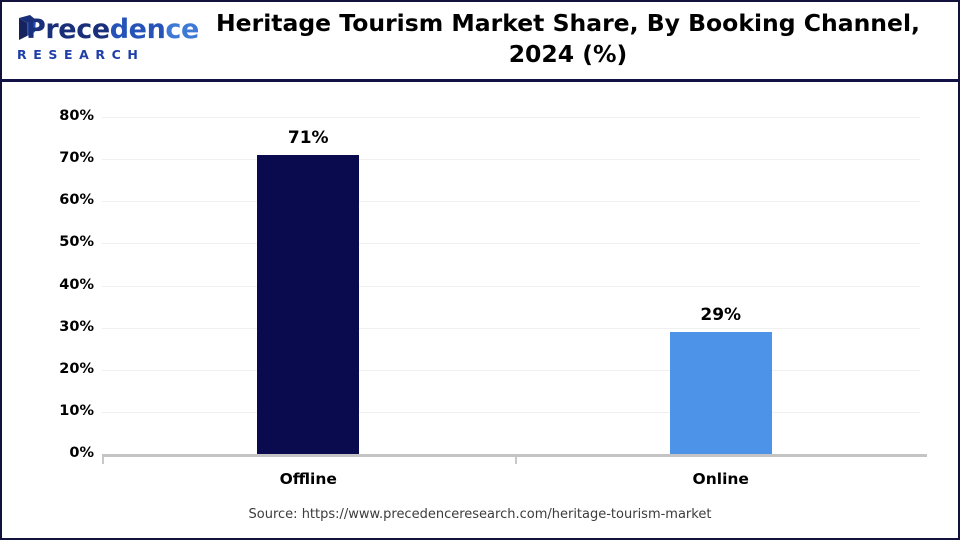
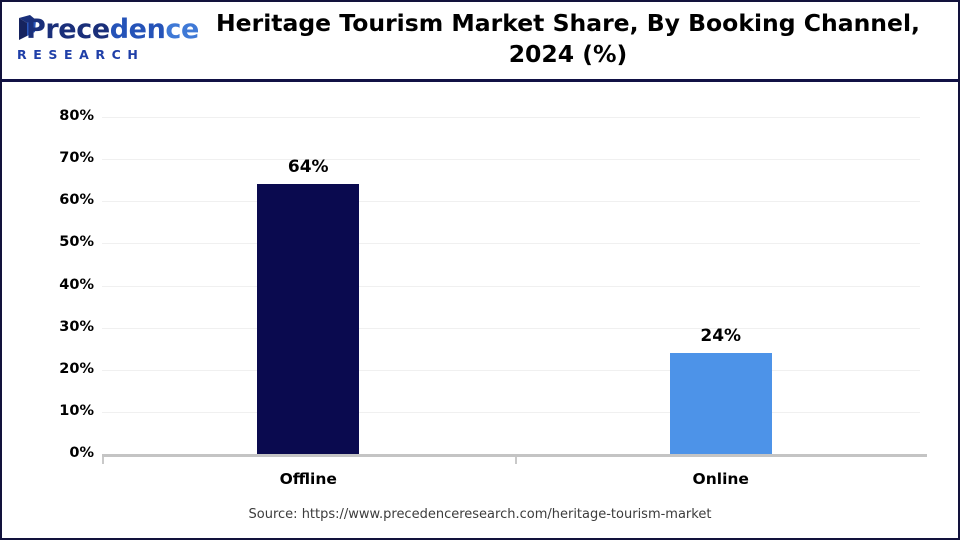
Offline: 71% -> 64%
Online: 29% -> 24%
